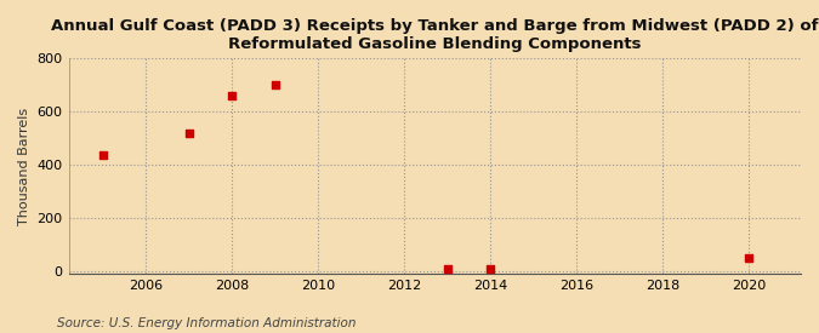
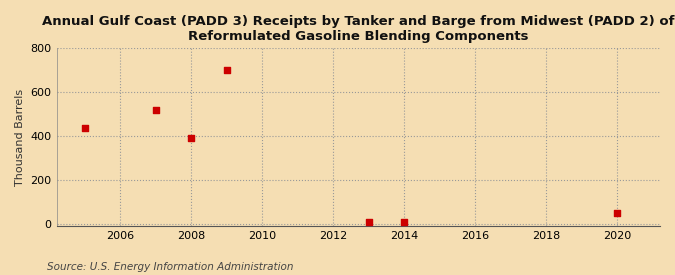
2008: 660 -> 390
